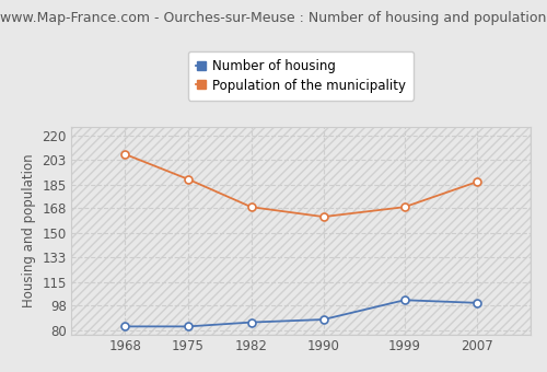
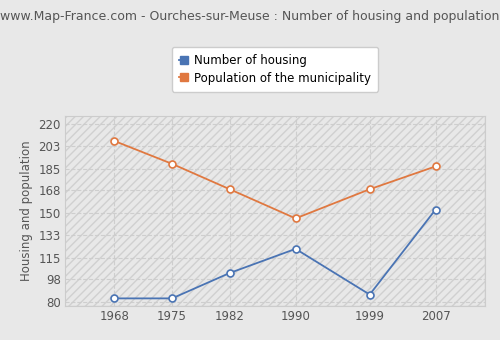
Number of housing/1982: 86 -> 103
Number of housing/1990: 88 -> 122
Population of the municipality/1990: 162 -> 146
Number of housing/1999: 102 -> 86
Number of housing/2007: 100 -> 153
